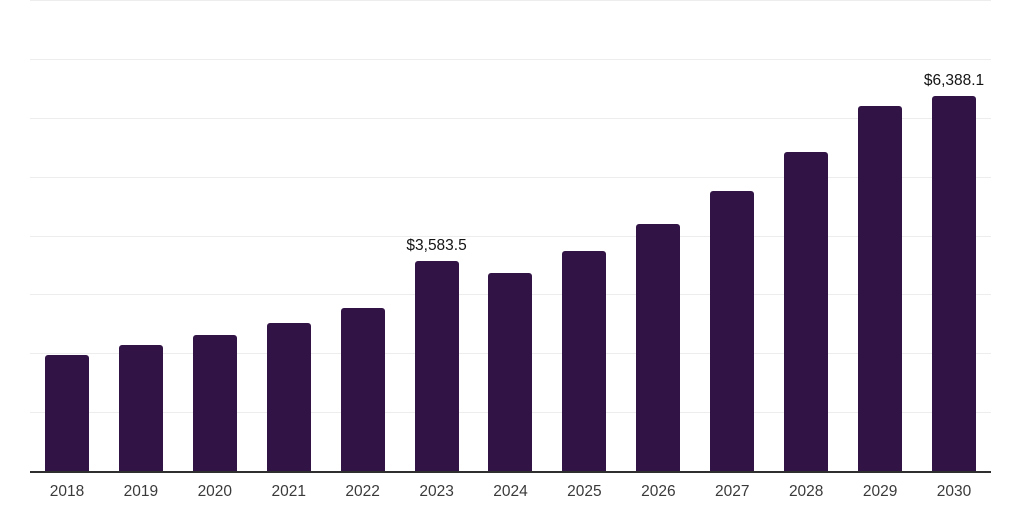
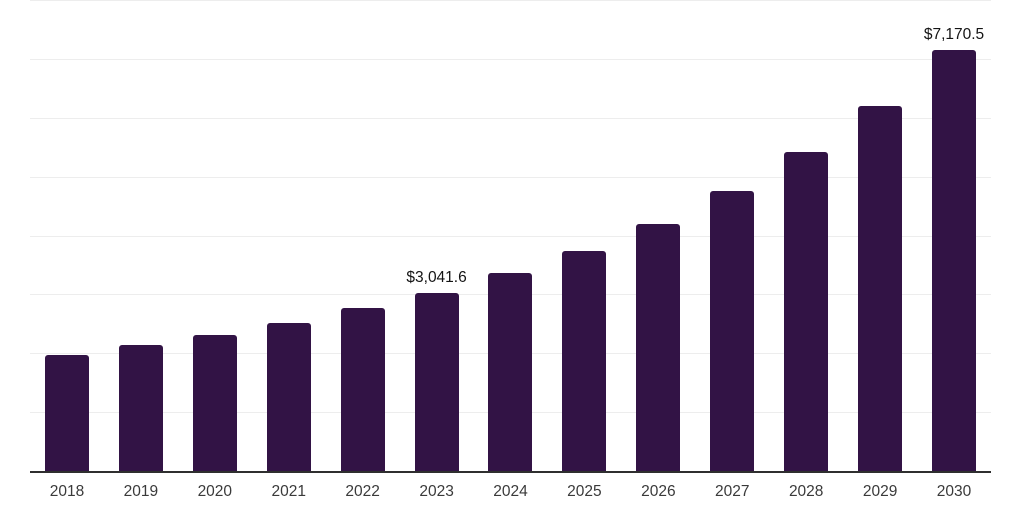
2023: $3,583.5 -> $3,041.6
2030: $6,388.1 -> $7,170.5
